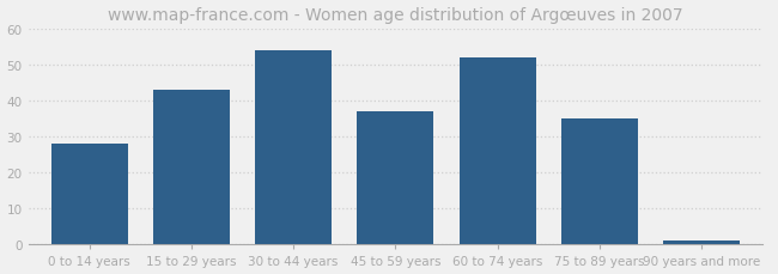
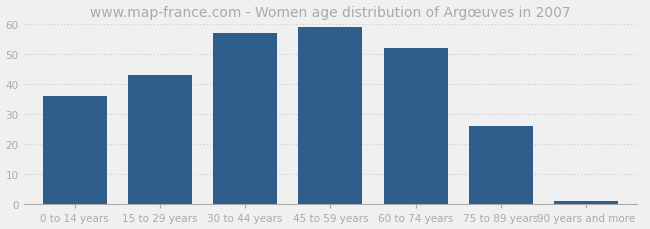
0 to 14 years: 28 -> 36
30 to 44 years: 54 -> 57
45 to 59 years: 37 -> 59
75 to 89 years: 35 -> 26
